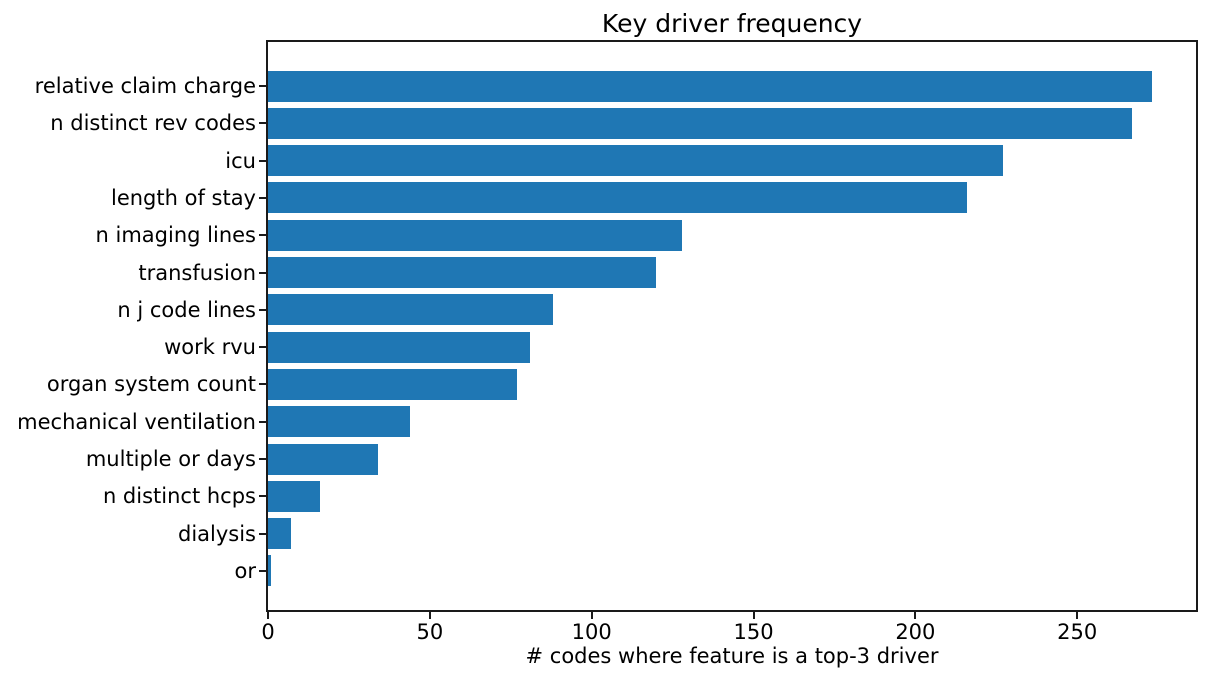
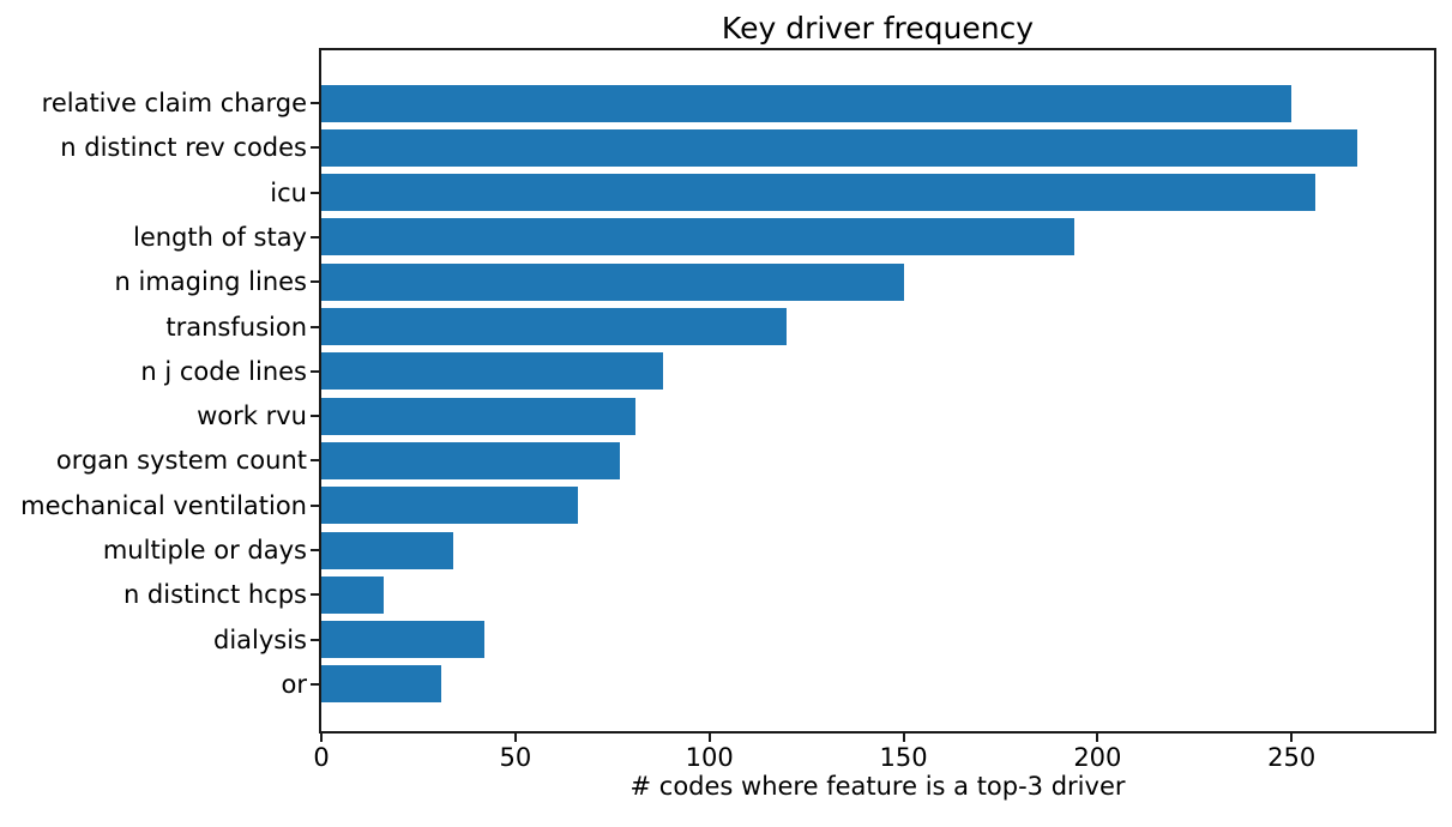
relative claim charge: 273 -> 250
icu: 227 -> 256
length of stay: 216 -> 194
n imaging lines: 128 -> 150
mechanical ventilation: 44 -> 66
dialysis: 7 -> 42
or: 1 -> 31
